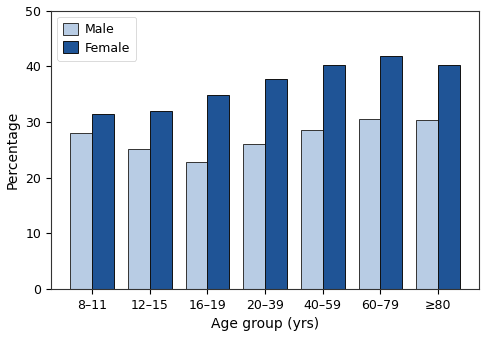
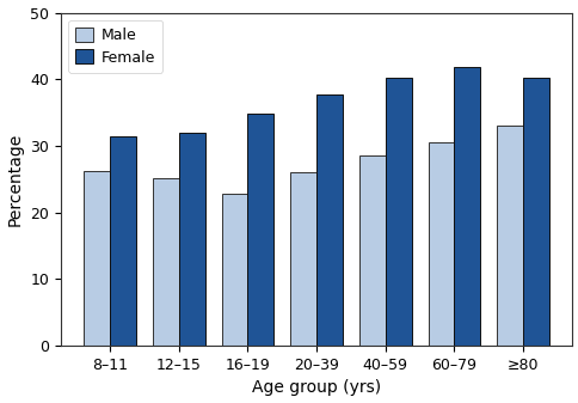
Male/8–11: 28.0 -> 26.2
Male/≥80: 30.4 -> 33.0
